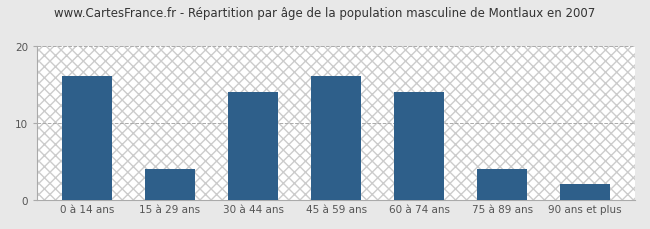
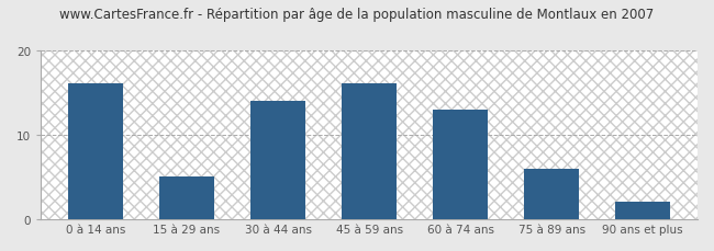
15 à 29 ans: 4 -> 5
60 à 74 ans: 14 -> 13
75 à 89 ans: 4 -> 6
